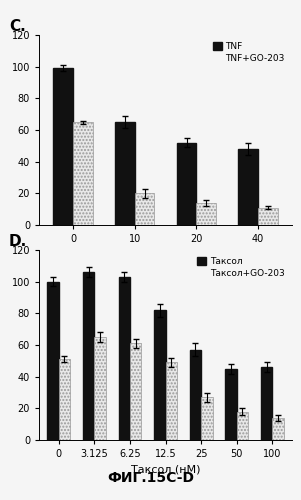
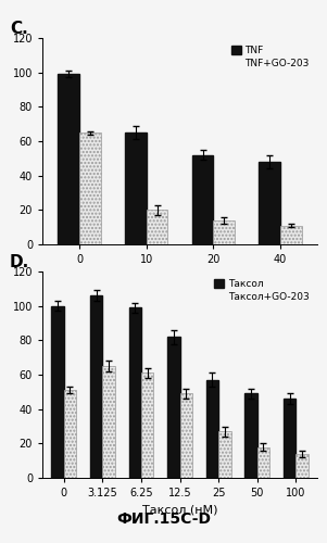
Таксол/6.25: 103 -> 99
Таксол/50: 45 -> 49
